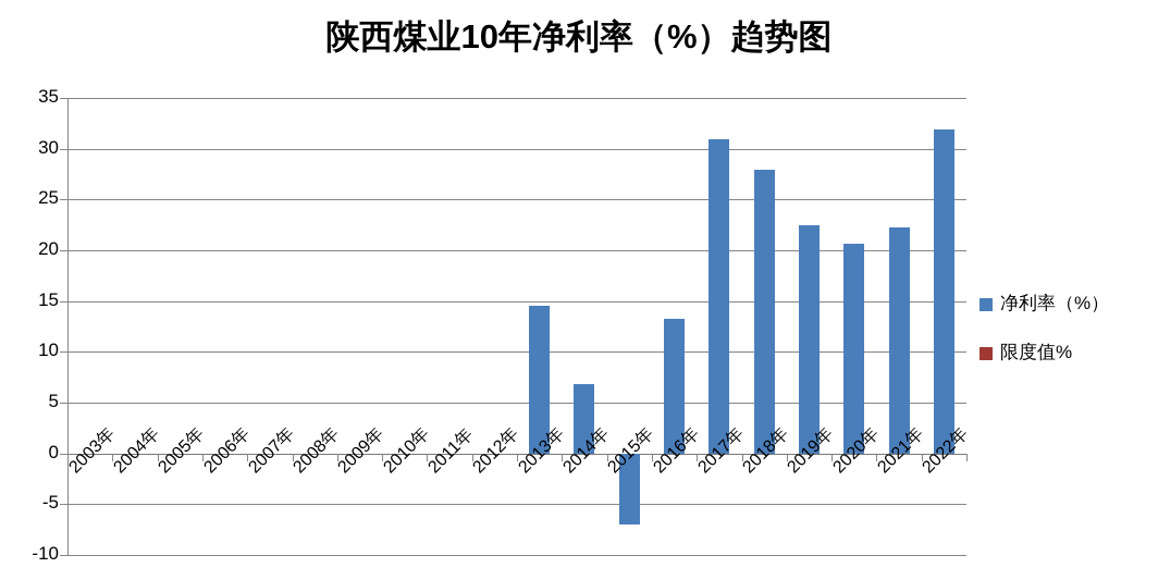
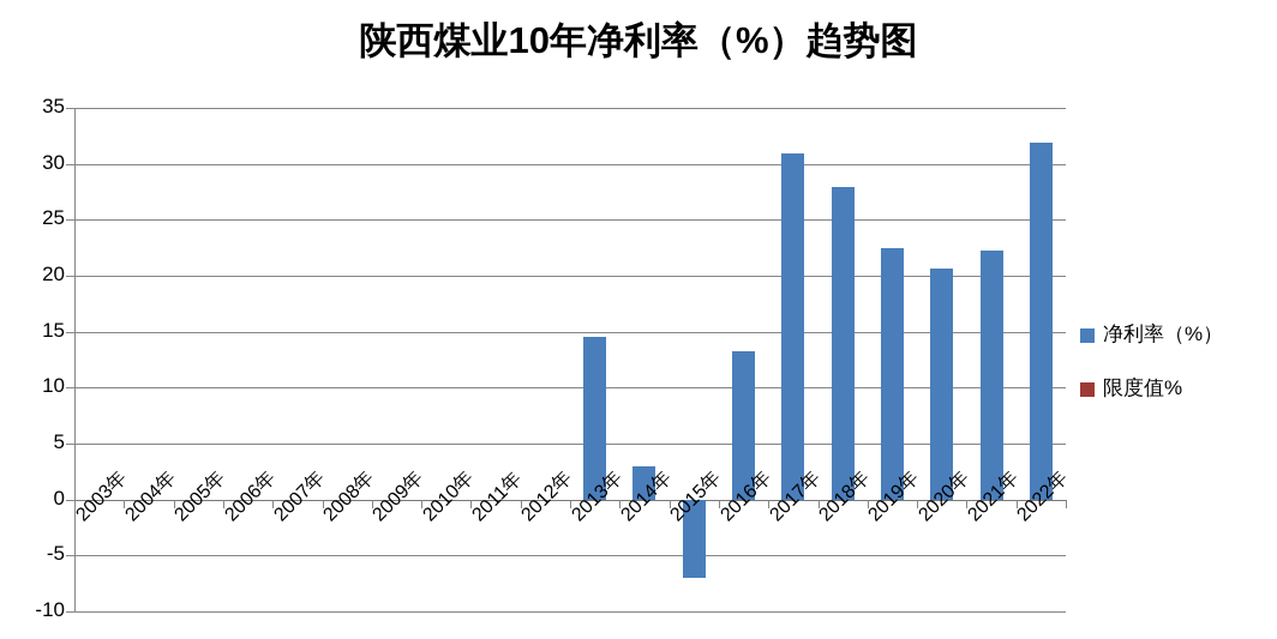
净利率（%）/2014年: 7 -> 3
